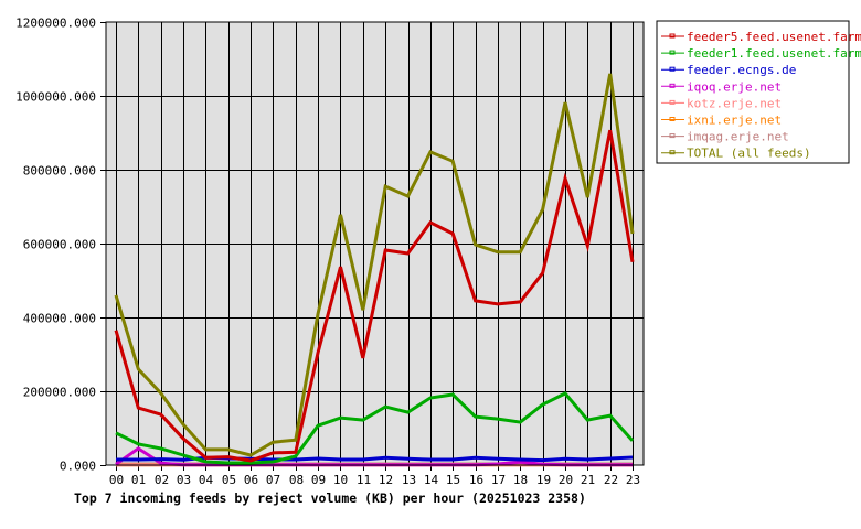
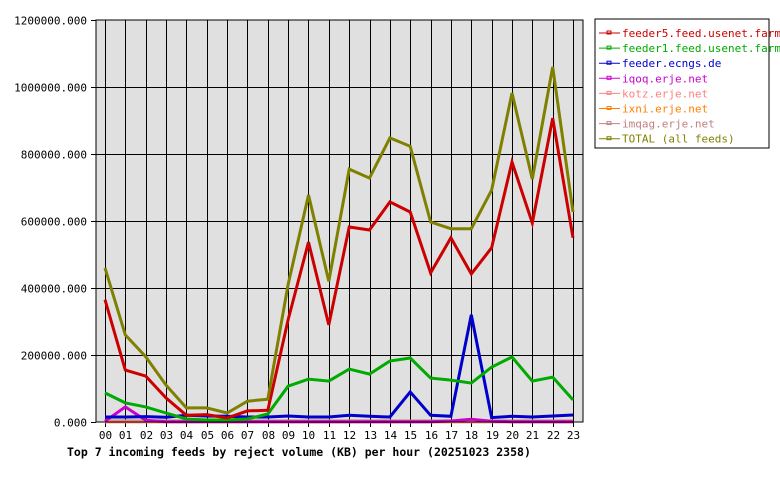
feeder.ecngs.de/15: 20000 -> 90000
feeder5.feed.usenet.farm/17: 440000 -> 550000
feeder.ecngs.de/18: 20000 -> 320000
